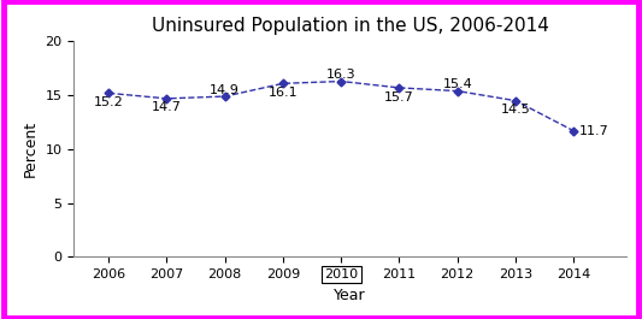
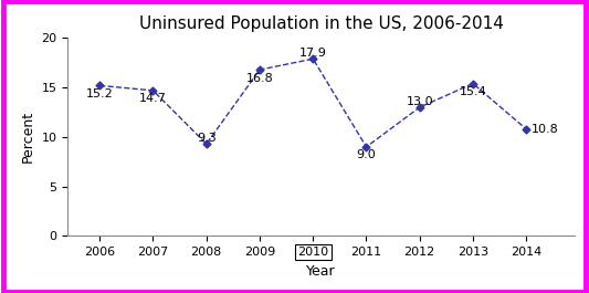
2008: 14.9 -> 9.3
2009: 16.1 -> 16.8
2010: 16.3 -> 17.9
2011: 15.7 -> 9.0
2012: 15.4 -> 13.0
2013: 14.5 -> 15.4
2014: 11.7 -> 10.8
